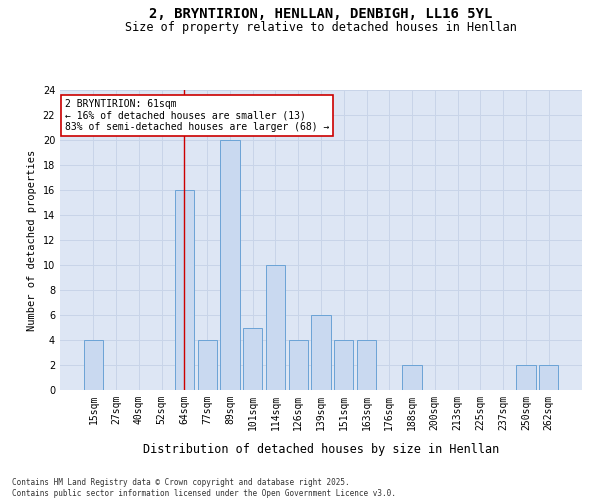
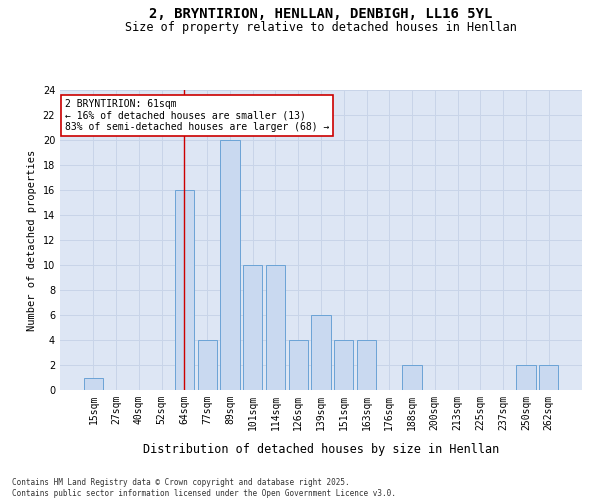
15sqm: 4 -> 1
101sqm: 5 -> 10
